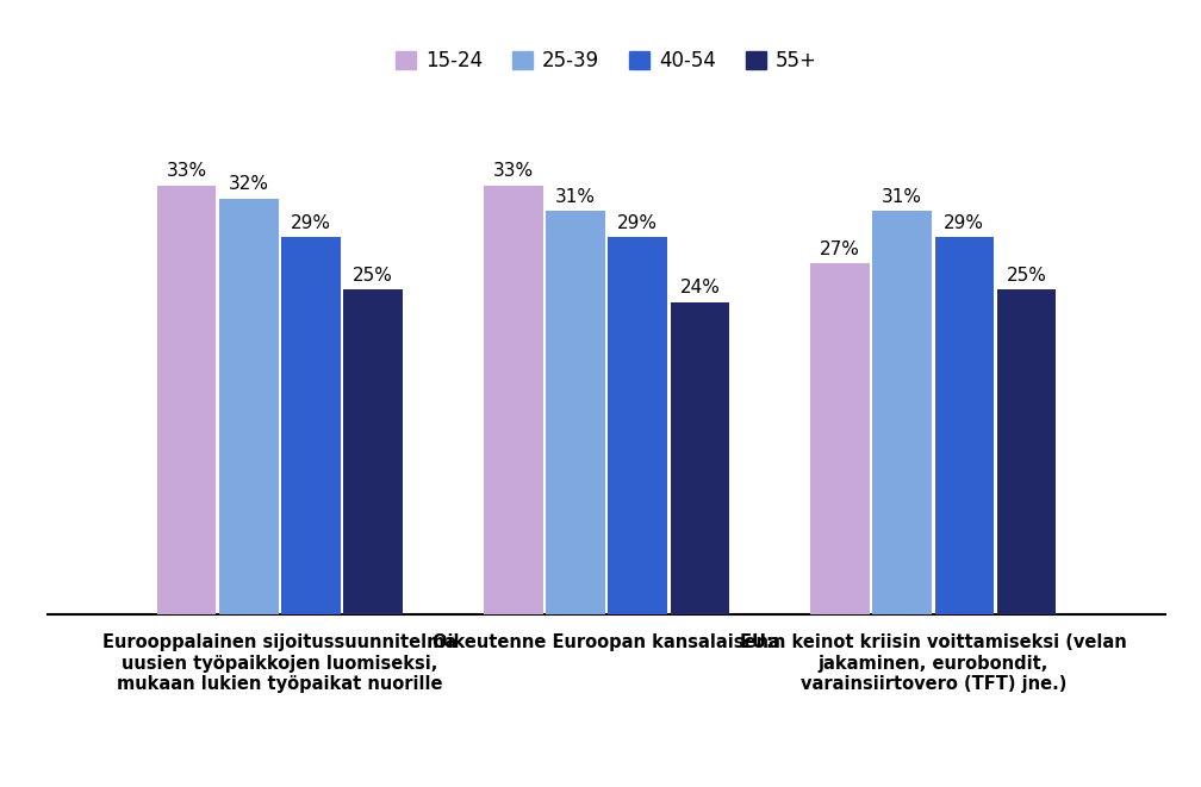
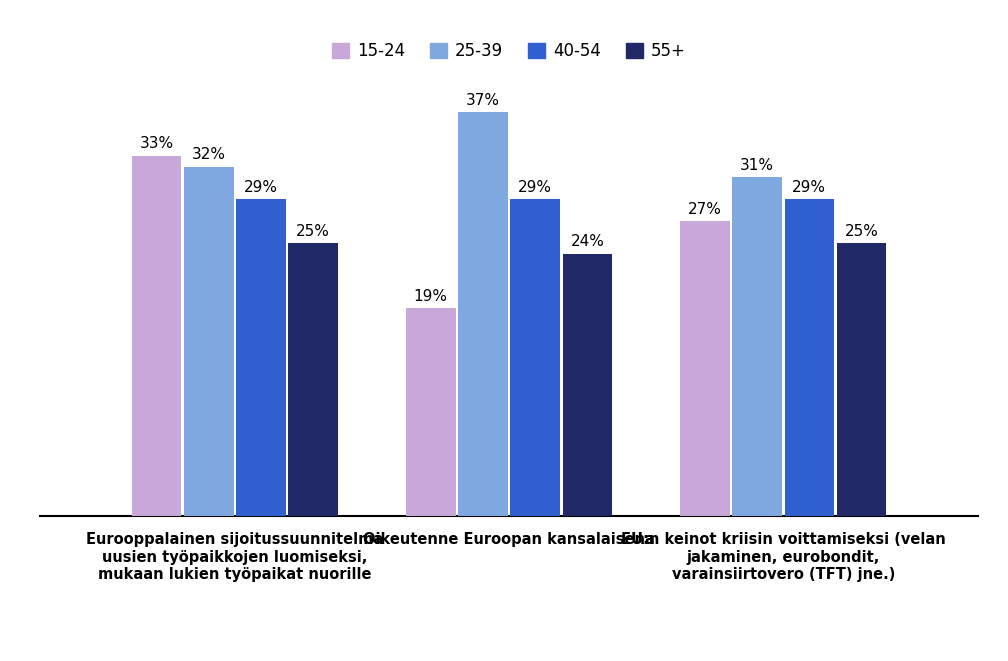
15-24/Oikeutenne Euroopan kansalaisena: 33% -> 19%
25-39/Oikeutenne Euroopan kansalaisena: 31% -> 37%
